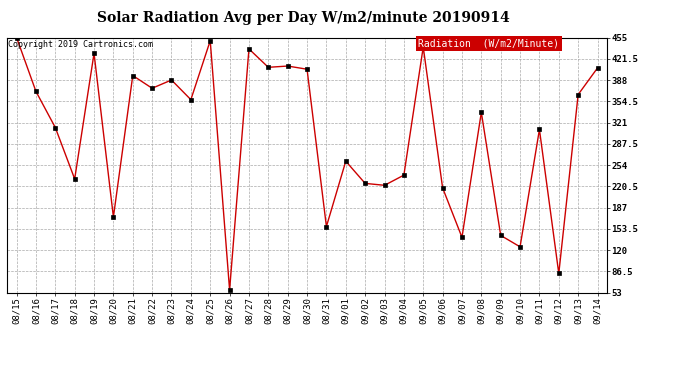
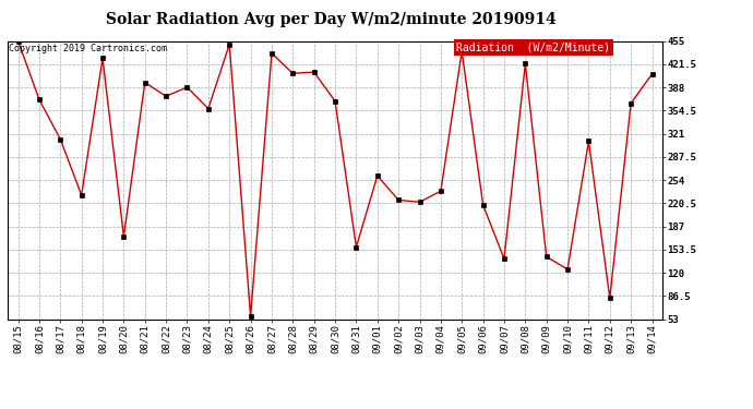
08/30: 405 -> 368
09/08: 337 -> 422
